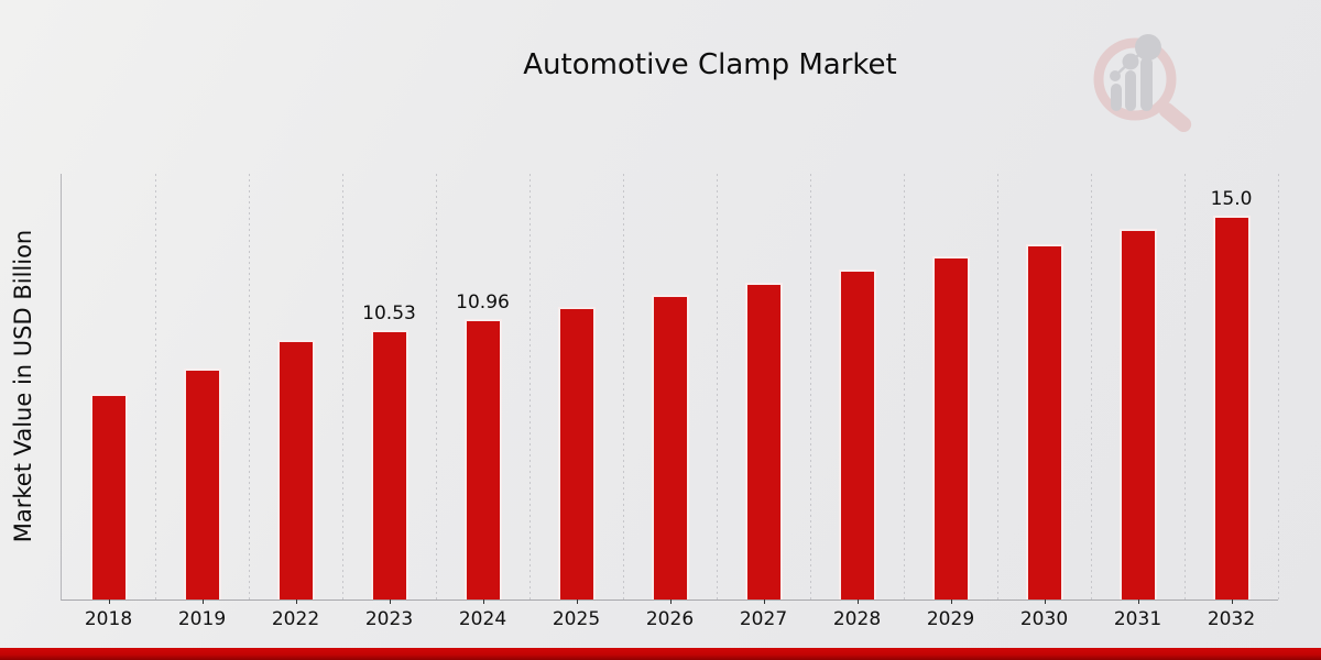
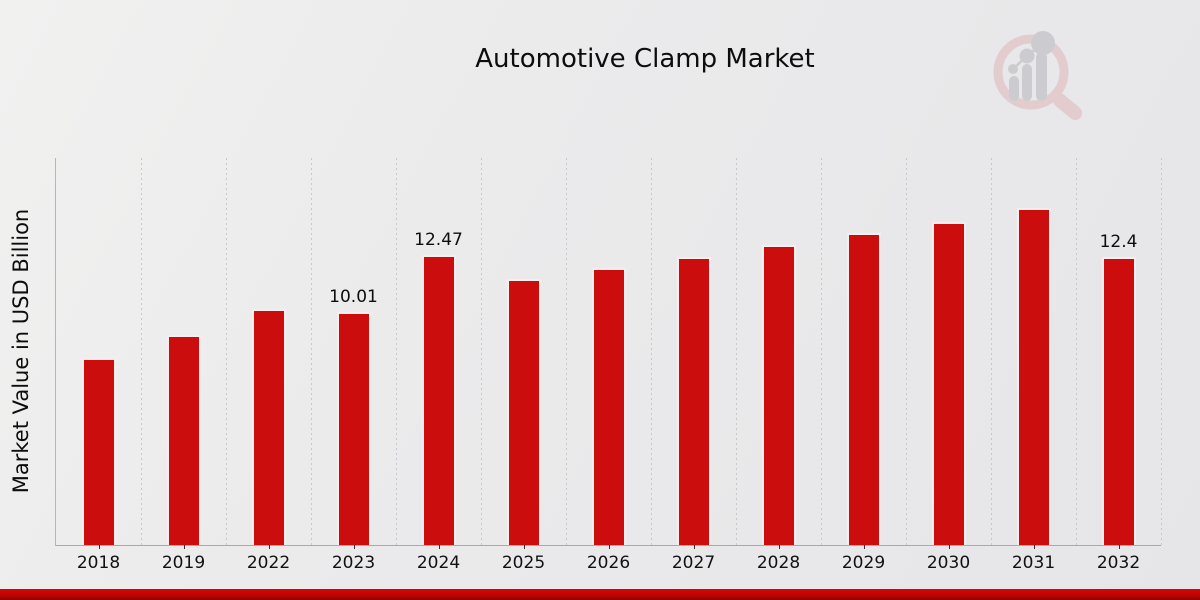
2023: 10.53 -> 10.01
2024: 10.96 -> 12.47
2032: 15.0 -> 12.4
